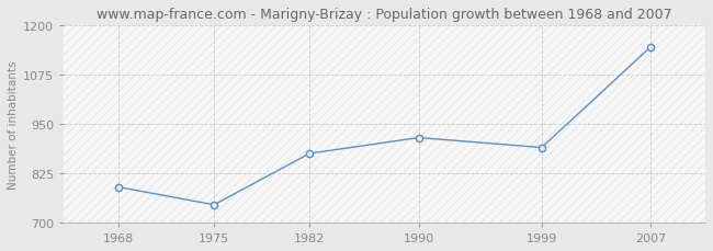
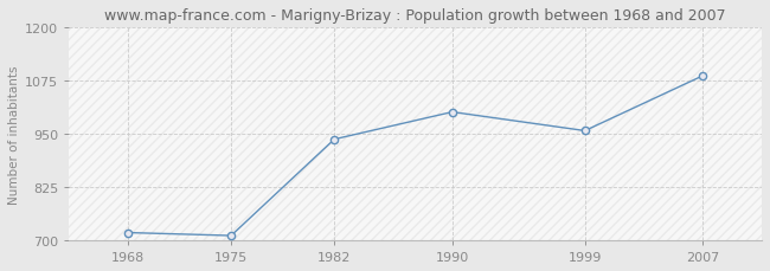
1968: 790 -> 718
1975: 745 -> 711
1982: 875 -> 937
1990: 915 -> 1001
1999: 890 -> 957
2007: 1145 -> 1086
